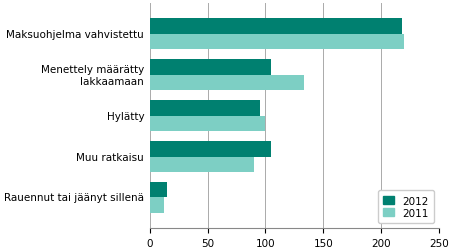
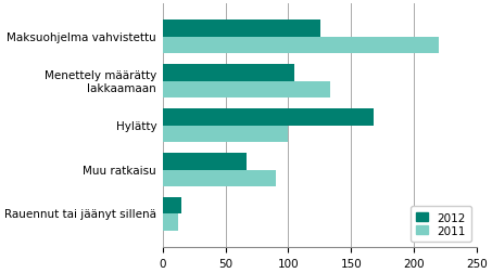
2012/Maksuohjelma vahvistettu: 218 -> 126
2012/Hylätty: 95 -> 168
2012/Muu ratkaisu: 105 -> 67
